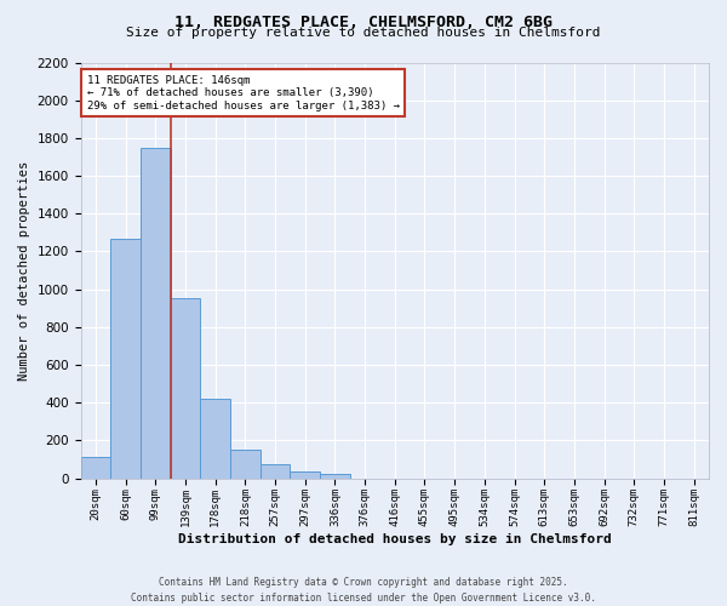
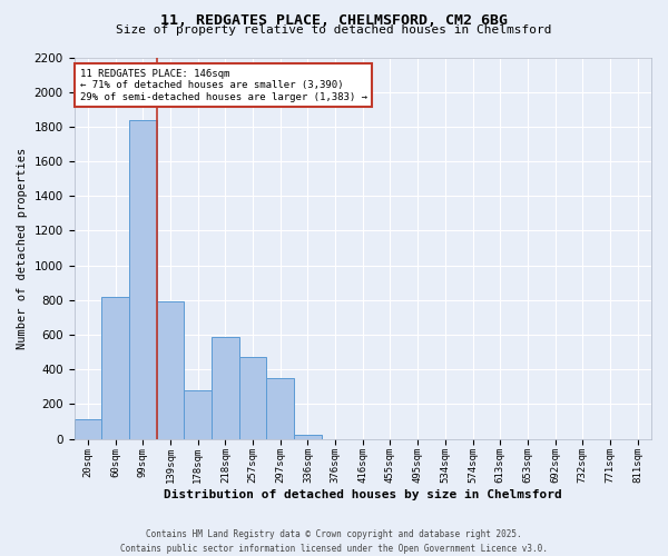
60sqm: 1270 -> 820
99sqm: 1750 -> 1840
139sqm: 950 -> 790
178sqm: 420 -> 280
218sqm: 150 -> 590
257sqm: 80 -> 470
297sqm: 40 -> 350
